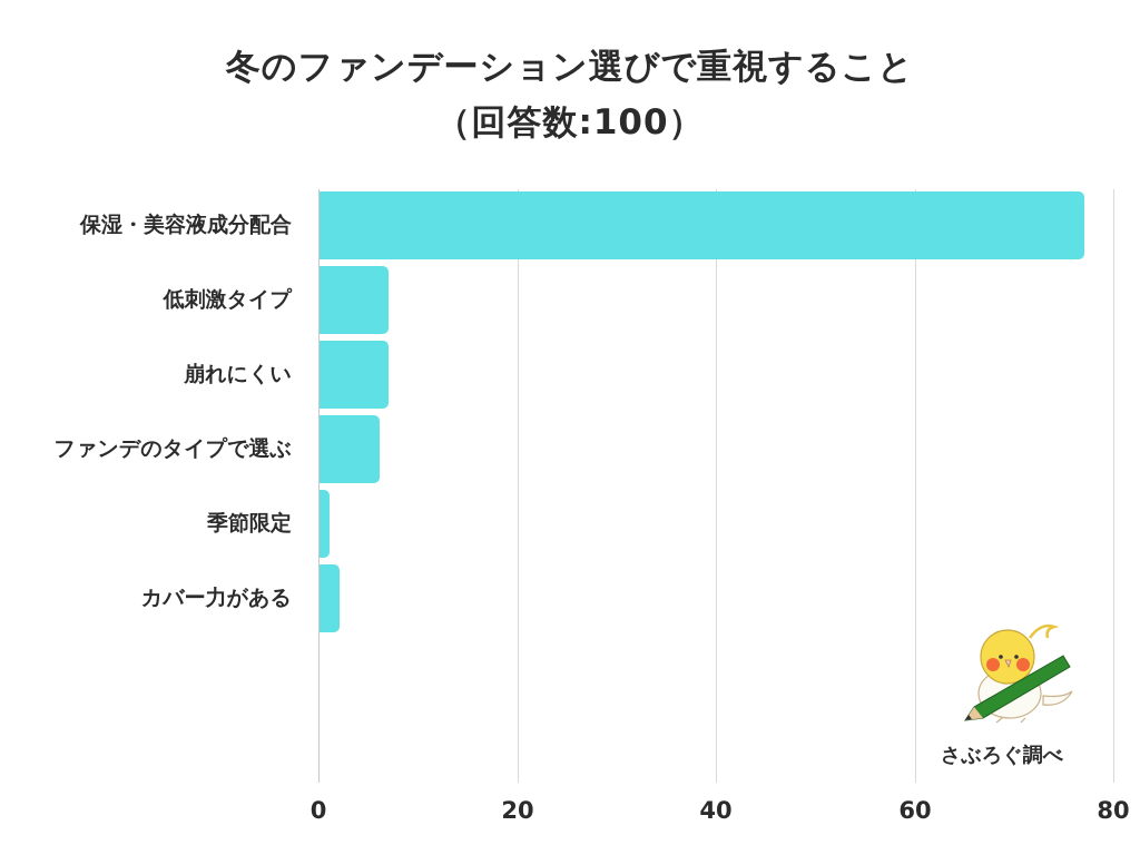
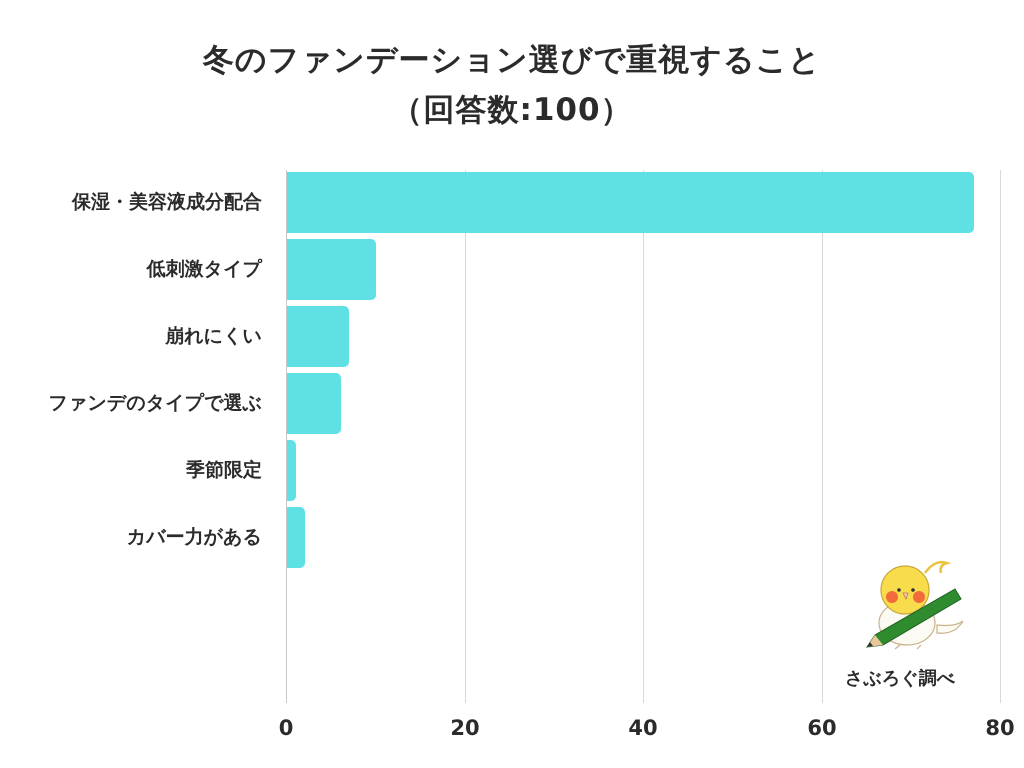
低刺激タイプ: 7 -> 10
